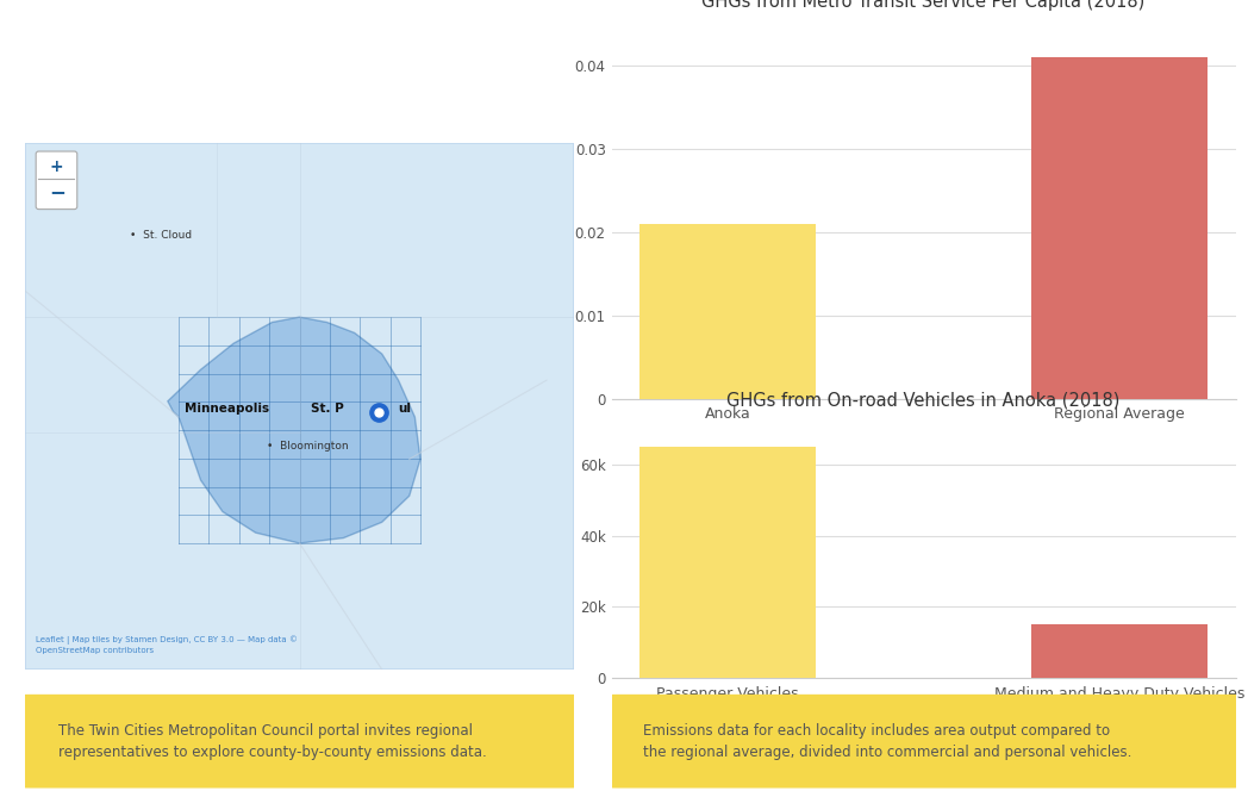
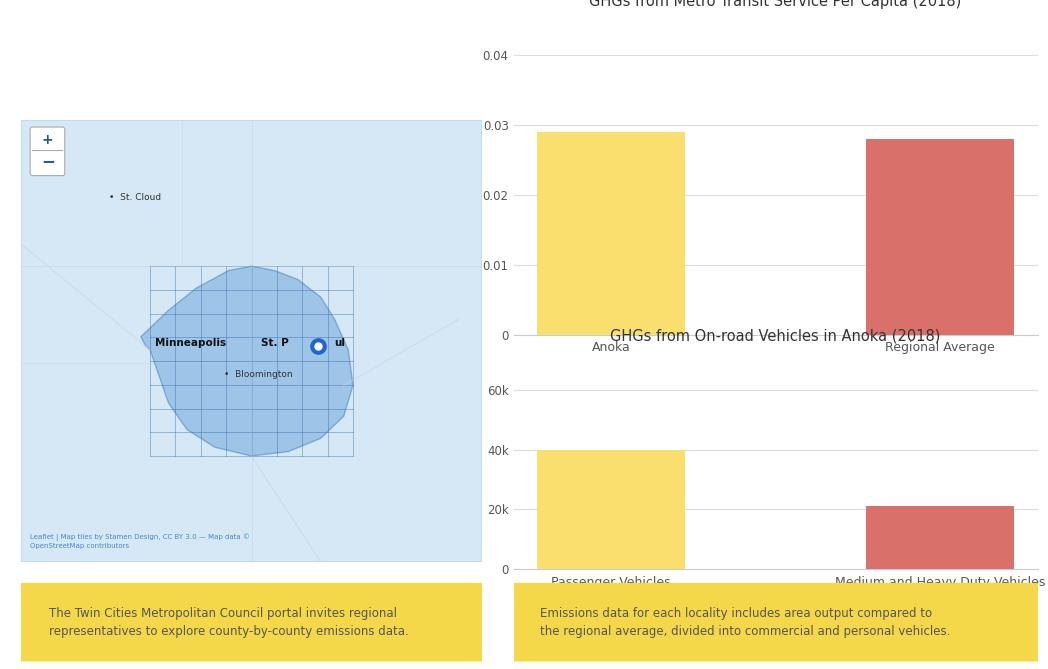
Anoka: 0.021 -> 0.029
Regional Average: 0.041 -> 0.028
GHGs from On-road Vehicles in Anoka (2018)/Passenger Vehicles: 65k -> 40k
GHGs from On-road Vehicles in Anoka (2018)/Medium and Heavy Duty Vehicles: 15k -> 21k
